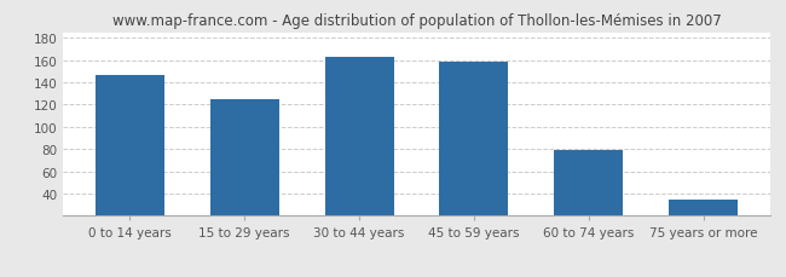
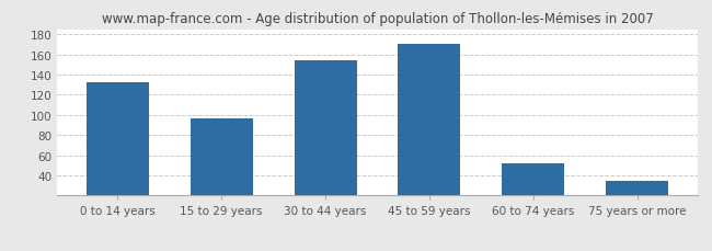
0 to 14 years: 146 -> 132
15 to 29 years: 125 -> 96
30 to 44 years: 163 -> 154
45 to 59 years: 158 -> 170
60 to 74 years: 79 -> 52
